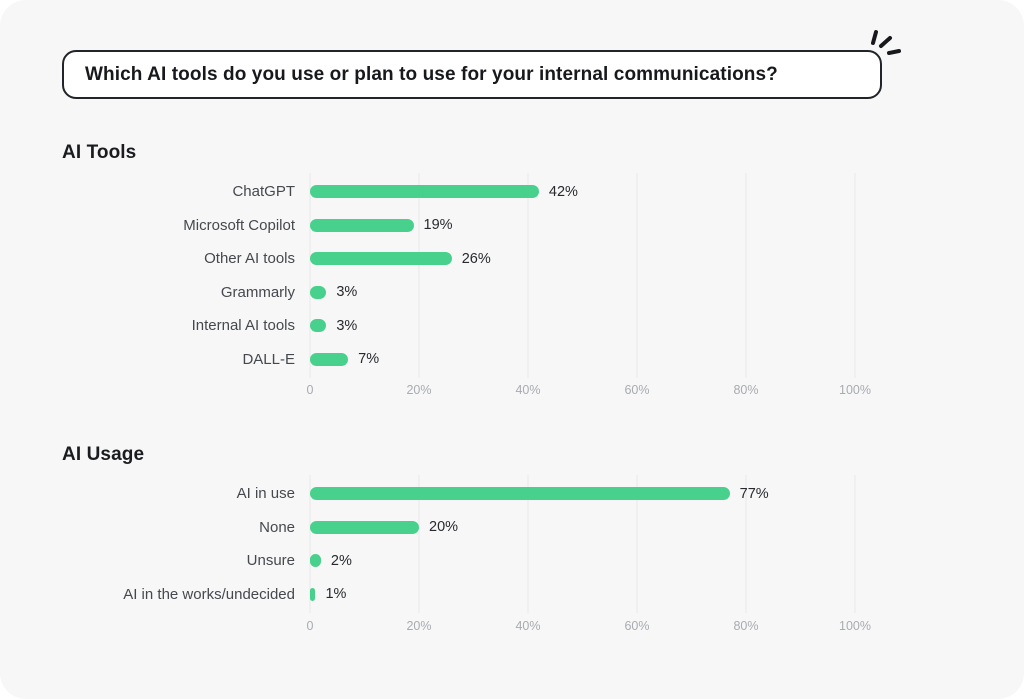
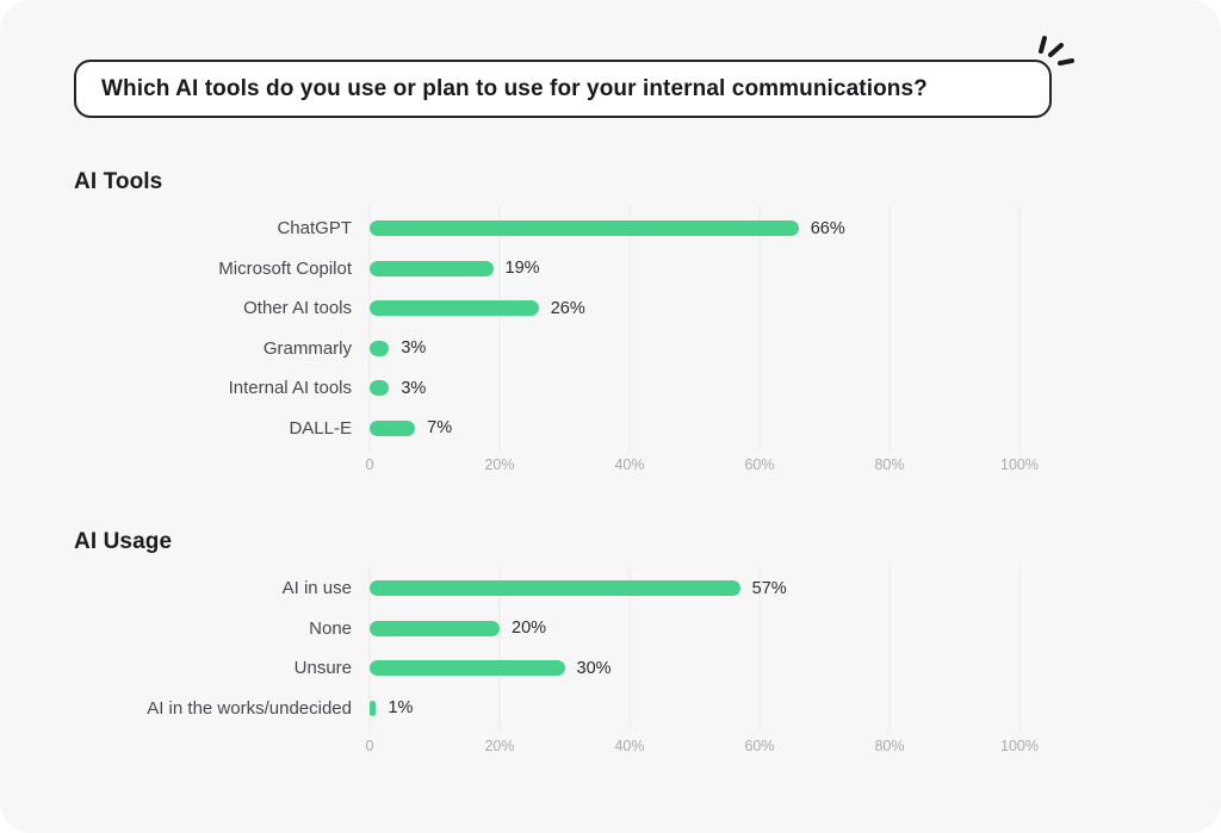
AI Tools/ChatGPT: 42% -> 66%
AI Usage/AI in use: 77% -> 57%
AI Usage/Unsure: 2% -> 30%
